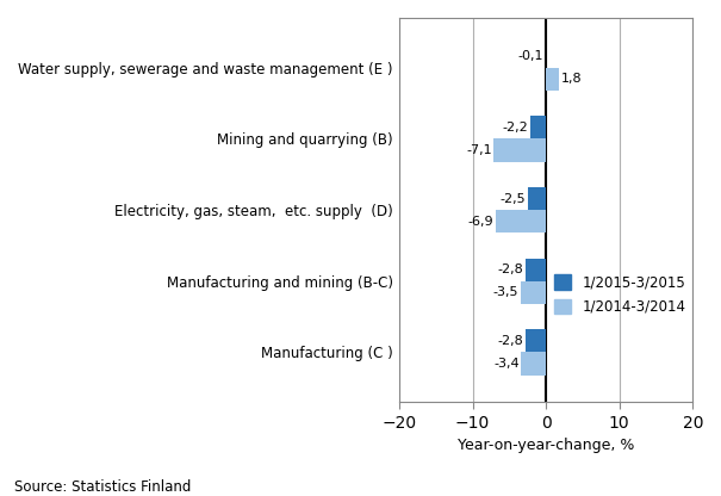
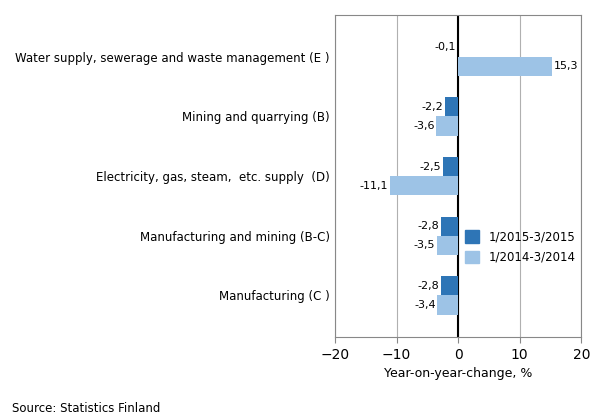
1/2014-3/2014/Water supply, sewerage and waste management (E ): 1,8 -> 15,3
1/2014-3/2014/Mining and quarrying (B): -7,1 -> -3,6
1/2014-3/2014/Electricity, gas, steam, etc. supply (D): -6,9 -> -11,1
